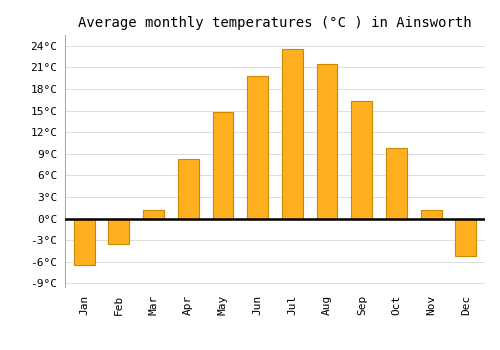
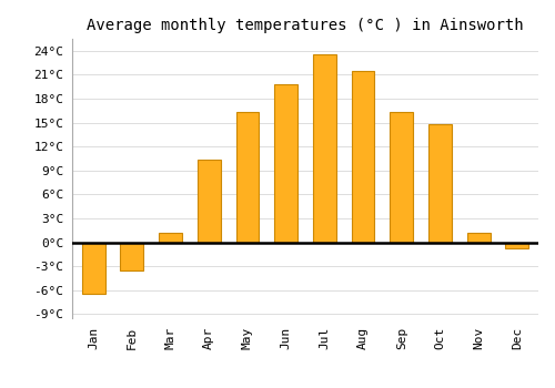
Apr: 8.3°C -> 10.4°C
May: 14.8°C -> 16.4°C
Oct: 9.8°C -> 14.8°C
Dec: -5.2°C -> -0.8°C
